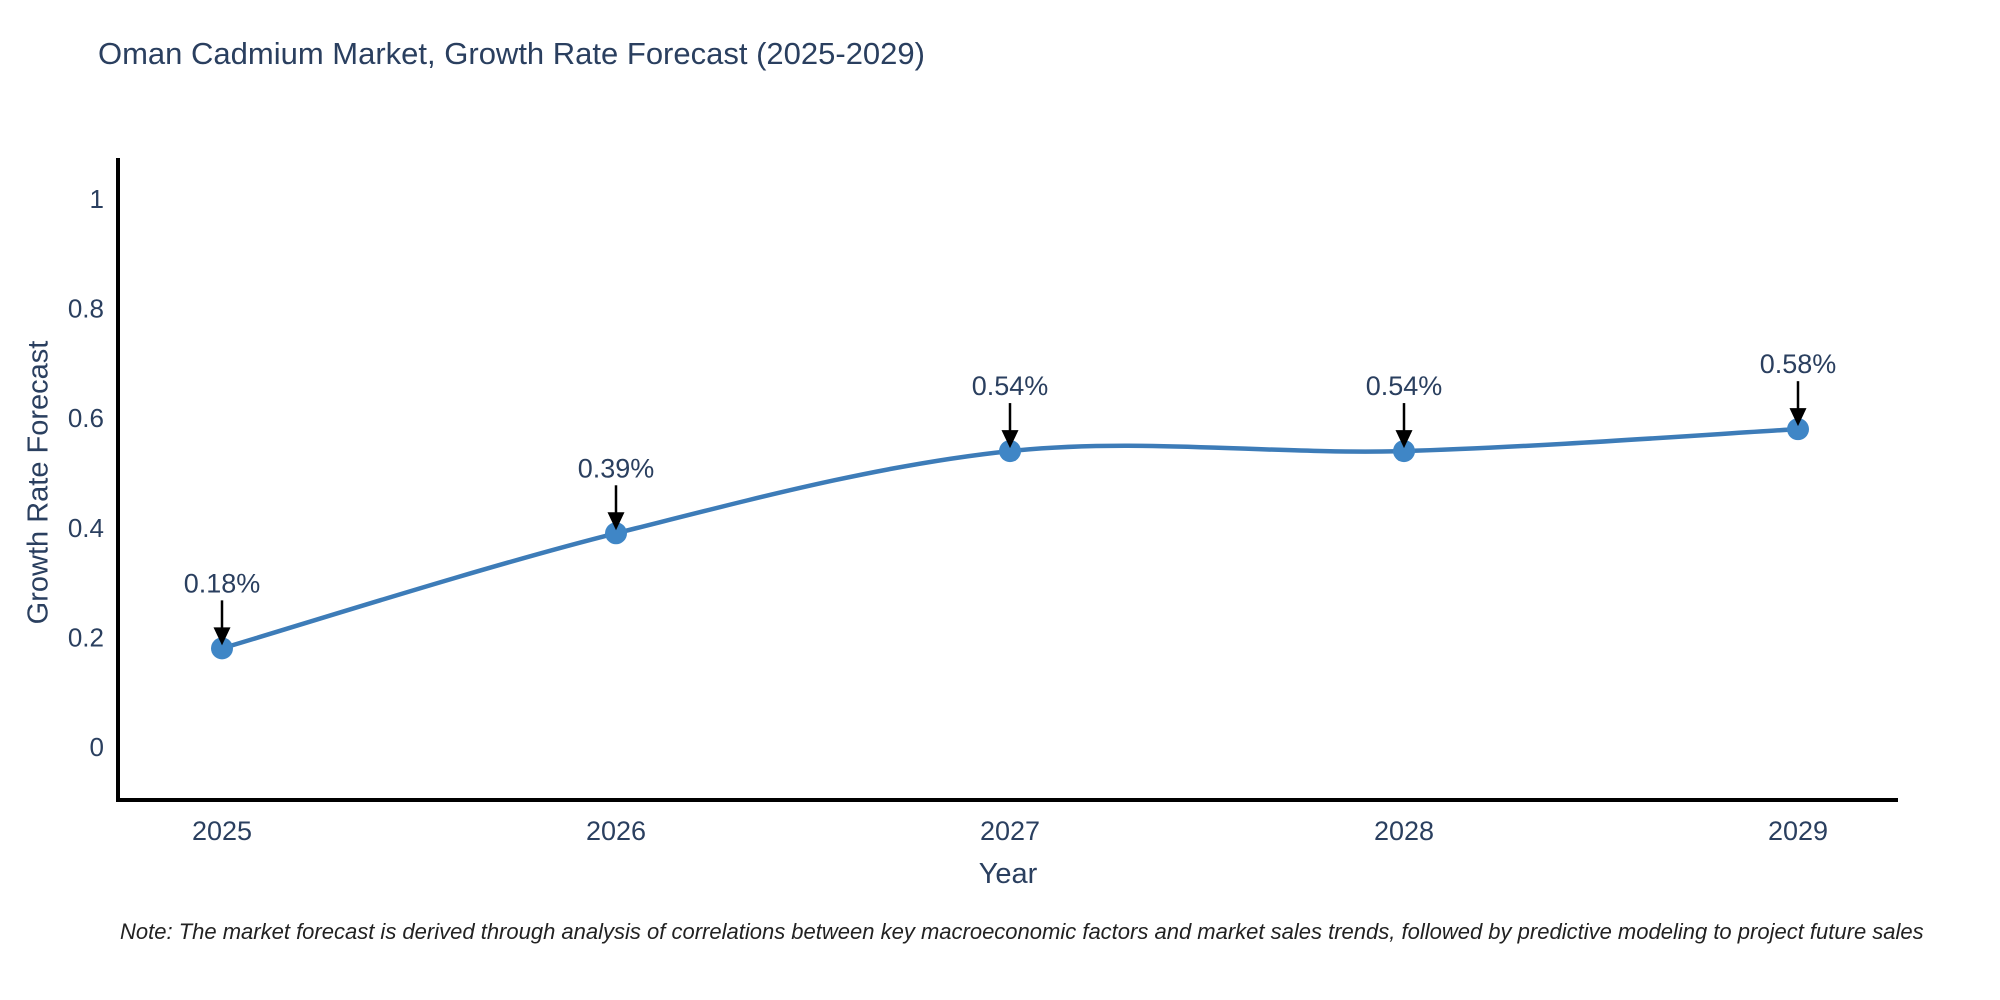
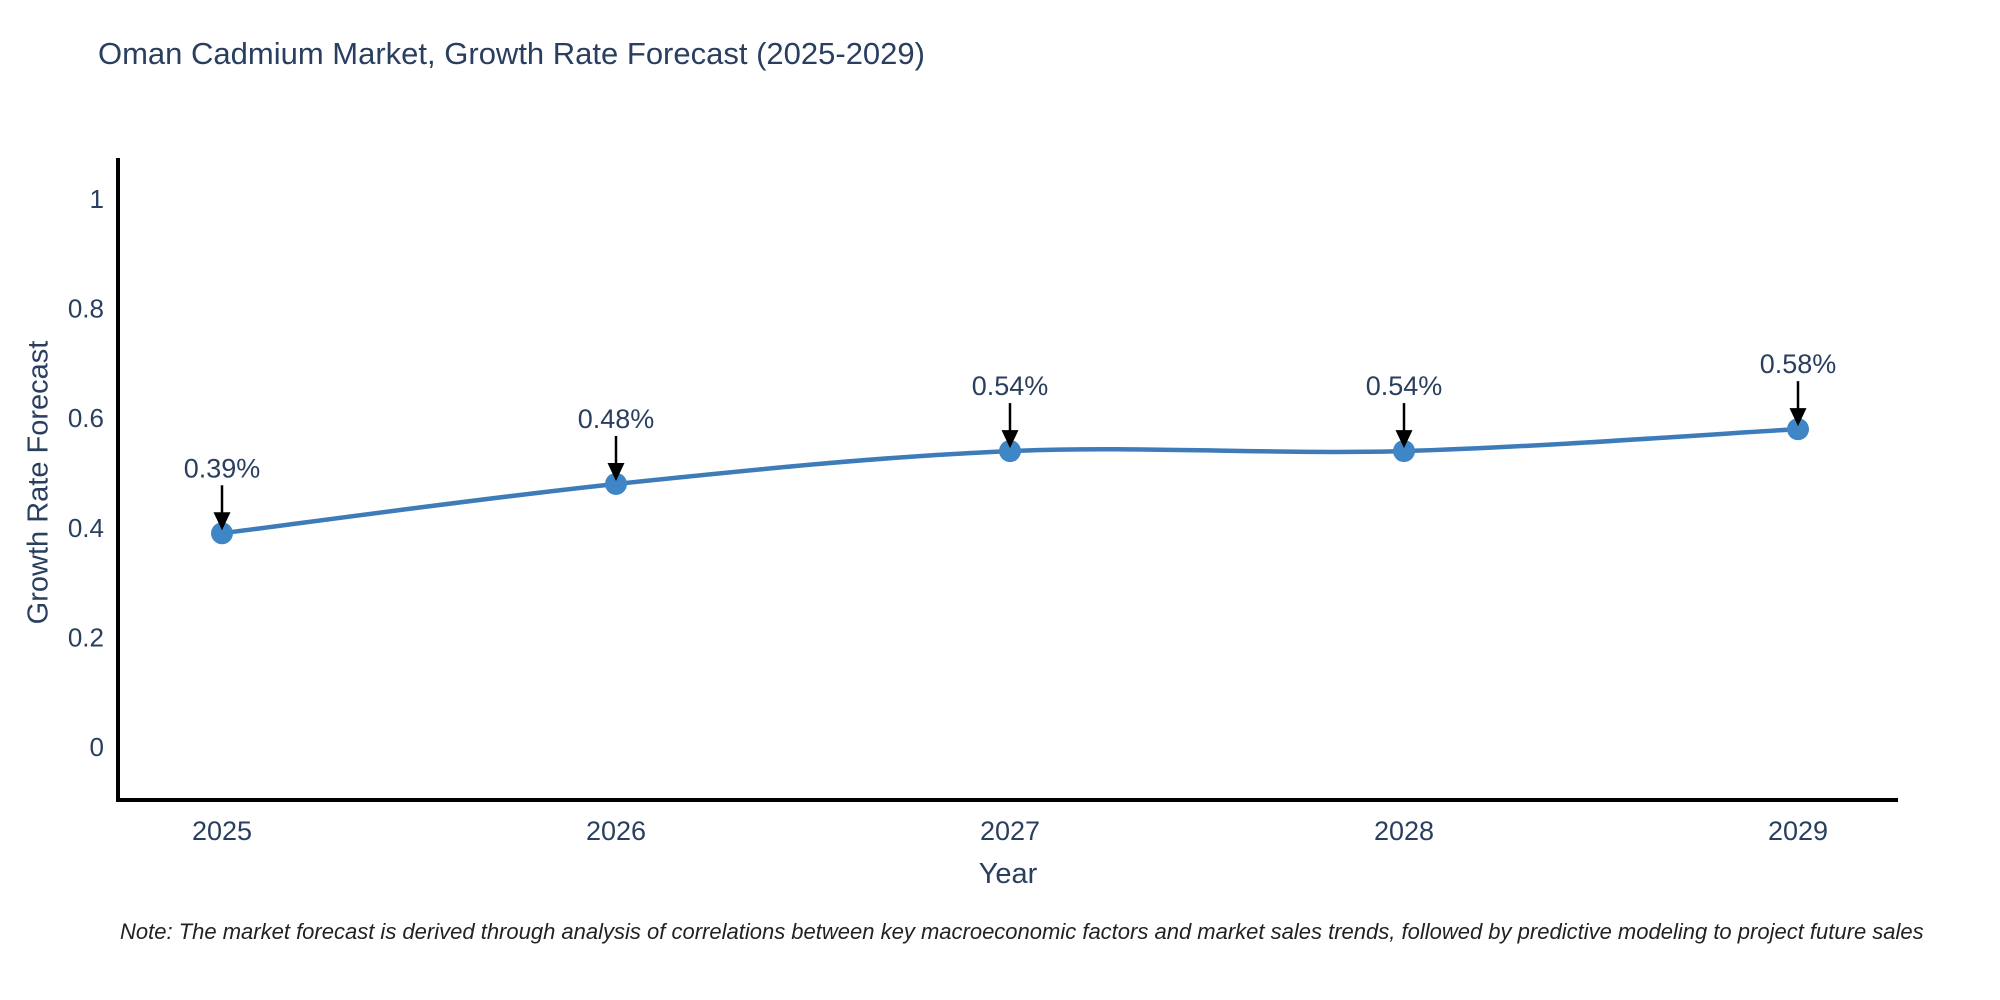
2025: 0.18% -> 0.39%
2026: 0.39% -> 0.48%
